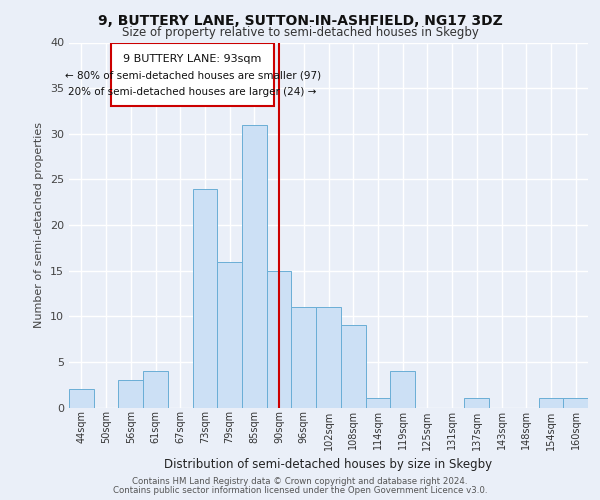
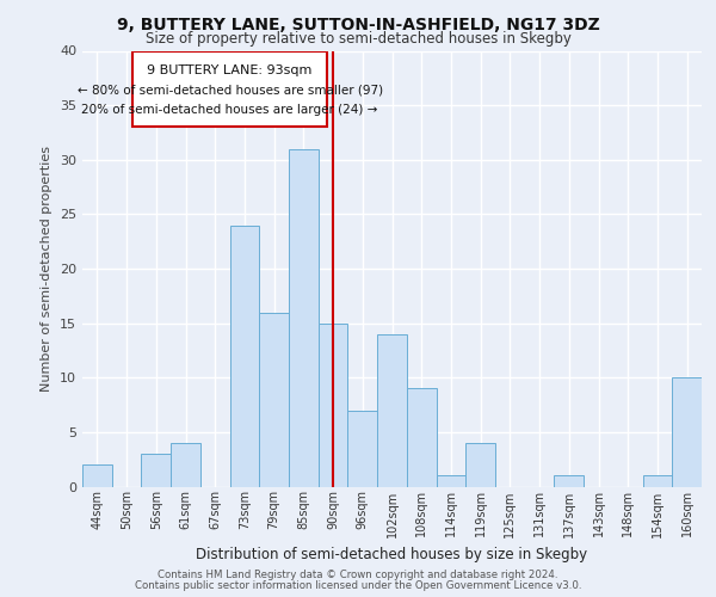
96sqm: 11 -> 7
102sqm: 11 -> 14
160sqm: 1 -> 10
